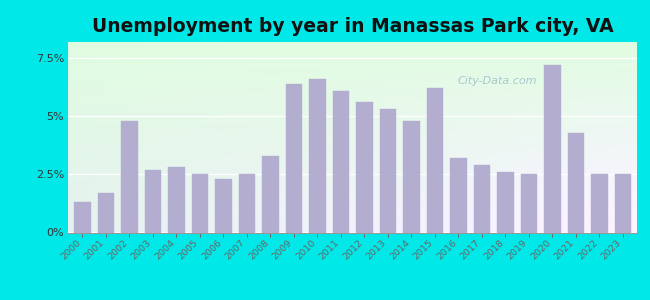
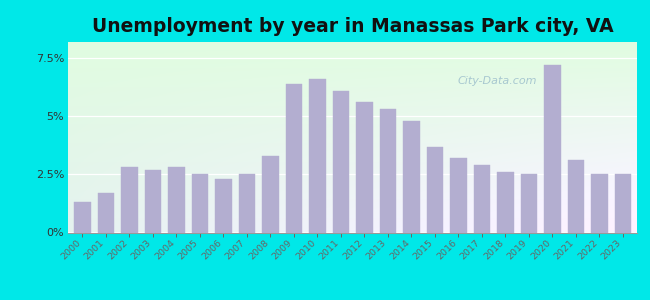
2002: 4.8% -> 2.8%
2015: 6.2% -> 3.7%
2021: 4.3% -> 3.1%
